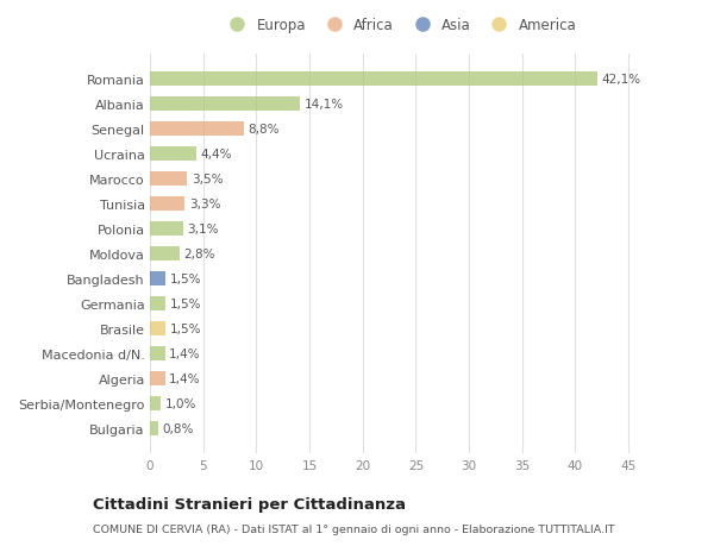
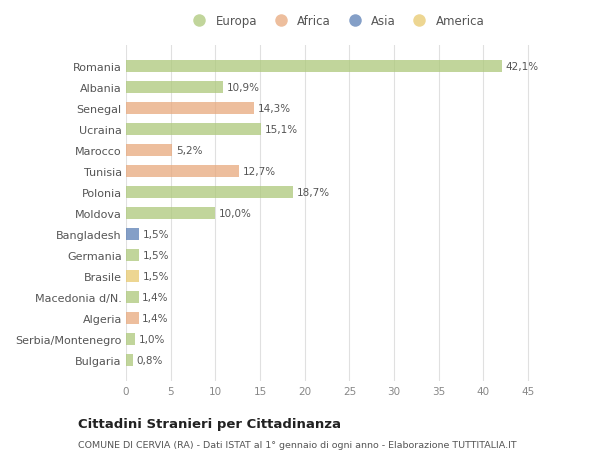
Albania: 14,1% -> 10,9%
Senegal: 8,8% -> 14,3%
Ucraina: 4,4% -> 15,1%
Marocco: 3,5% -> 5,2%
Tunisia: 3,3% -> 12,7%
Polonia: 3,1% -> 18,7%
Moldova: 2,8% -> 10,0%
